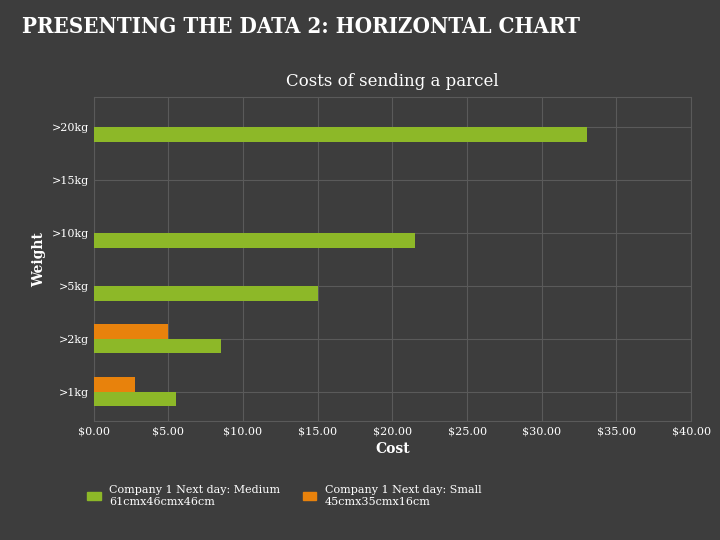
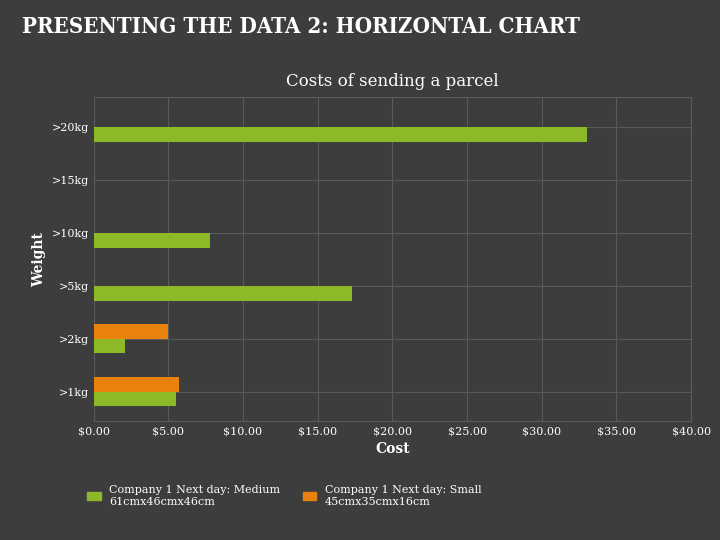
Company 1 Next day: Medium 61cmx46cmx46cm/>10kg: $21.5 -> $7.8
Company 1 Next day: Medium 61cmx46cmx46cm/>5kg: $15.0 -> $17.3
Company 1 Next day: Medium 61cmx46cmx46cm/>2kg: $8.5 -> $2.1
Company 1 Next day: Small 45cmx35cmx16cm/>1kg: $2.8 -> $5.7
